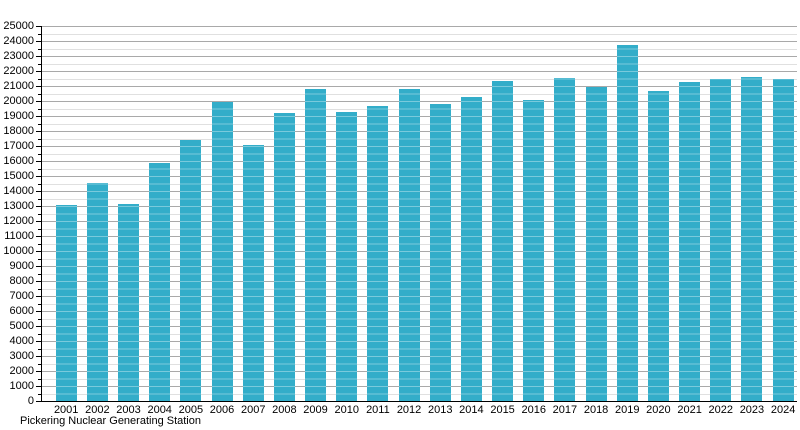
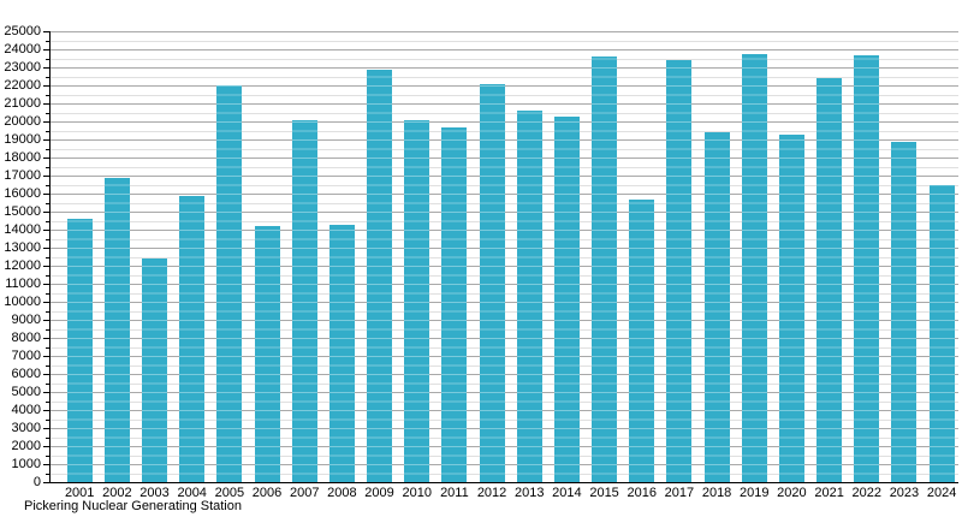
2001: 13100 -> 14600
2002: 14600 -> 16900
2003: 13200 -> 12400
2005: 17400 -> 22000
2006: 19900 -> 14200
2007: 17100 -> 20100
2008: 19200 -> 14300
2009: 20800 -> 22900
2010: 19300 -> 20100
2012: 20800 -> 22100
2013: 19800 -> 20600
2015: 21300 -> 23600
2016: 20100 -> 15700
2017: 21600 -> 23400
2018: 21000 -> 19400
2020: 20700 -> 19300
2021: 21300 -> 22400
2022: 21500 -> 23700
2023: 21600 -> 18900
2024: 21500 -> 16500
